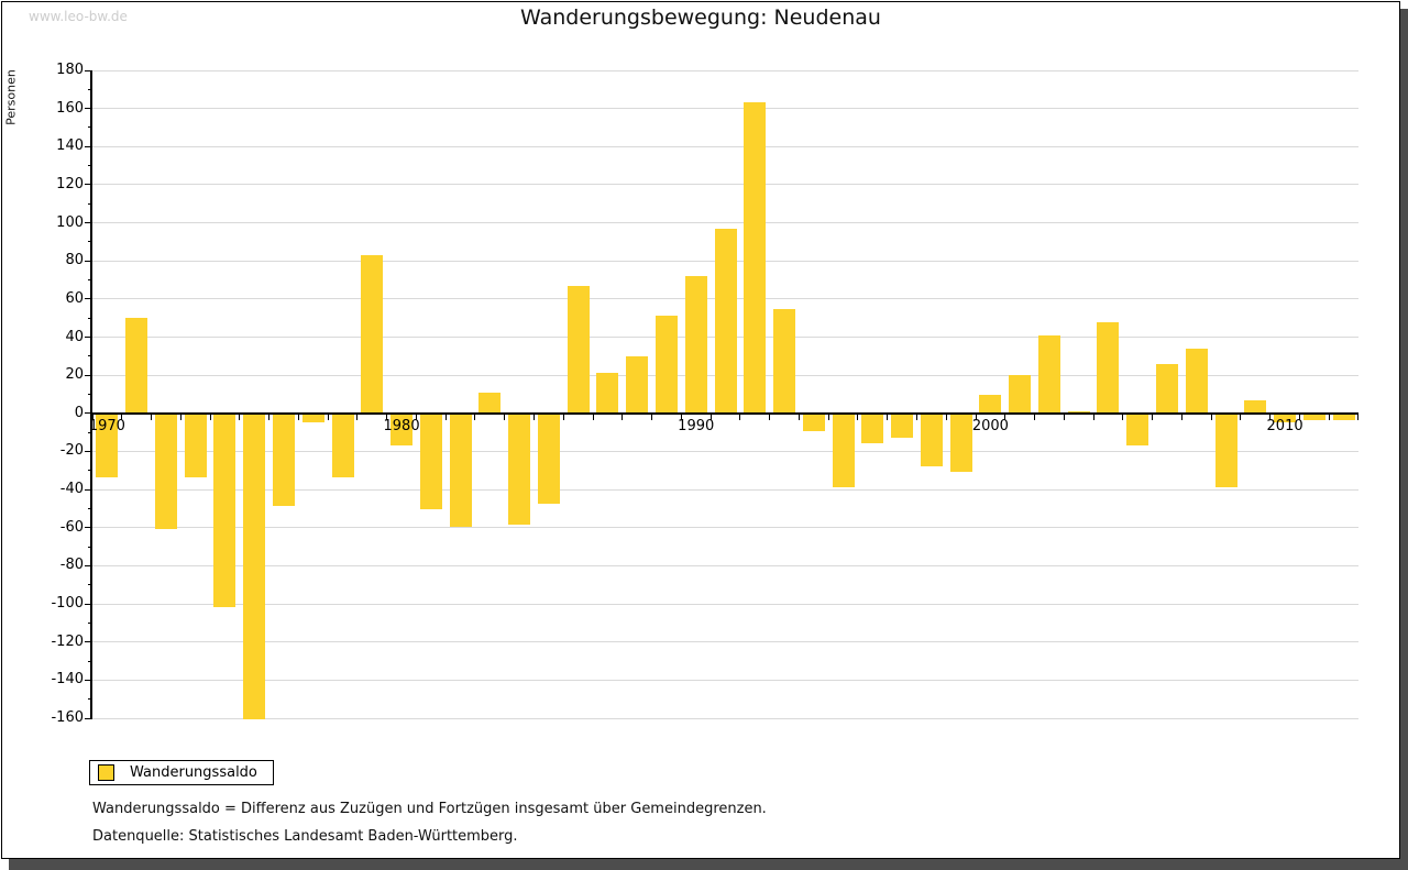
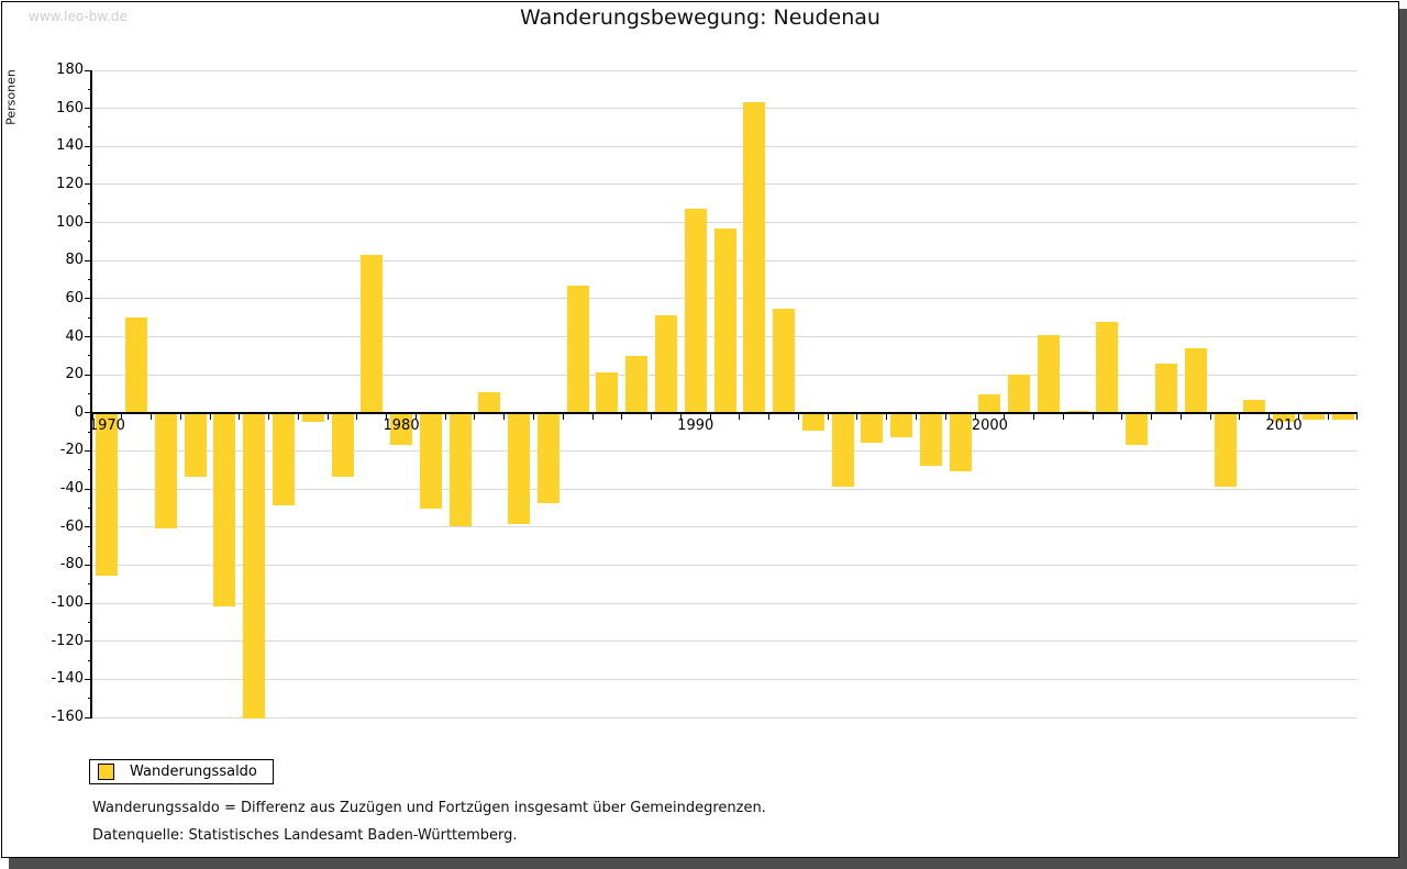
1970: -33 -> -85
1990: 72 -> 107
